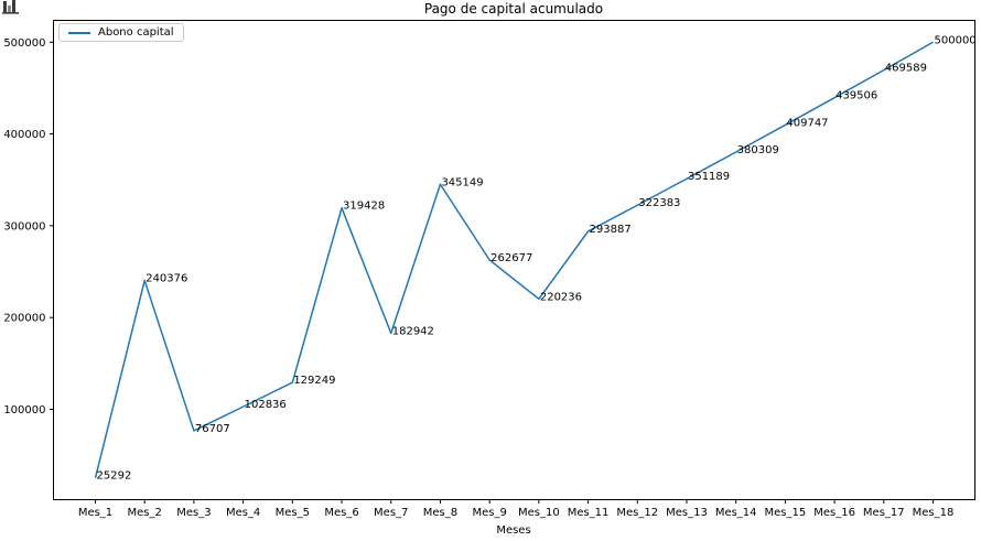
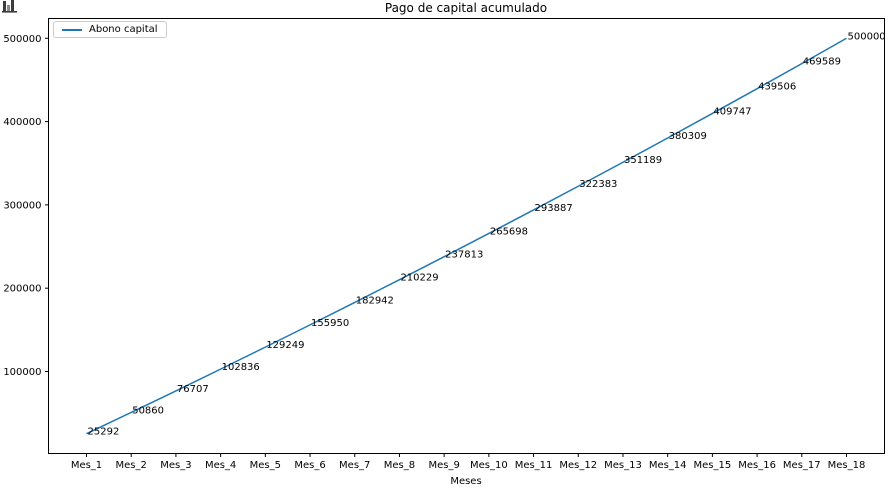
Mes_2: 240376 -> 50860
Mes_6: 319428 -> 155950
Mes_8: 345149 -> 210229
Mes_9: 262677 -> 237813
Mes_10: 220236 -> 265698
